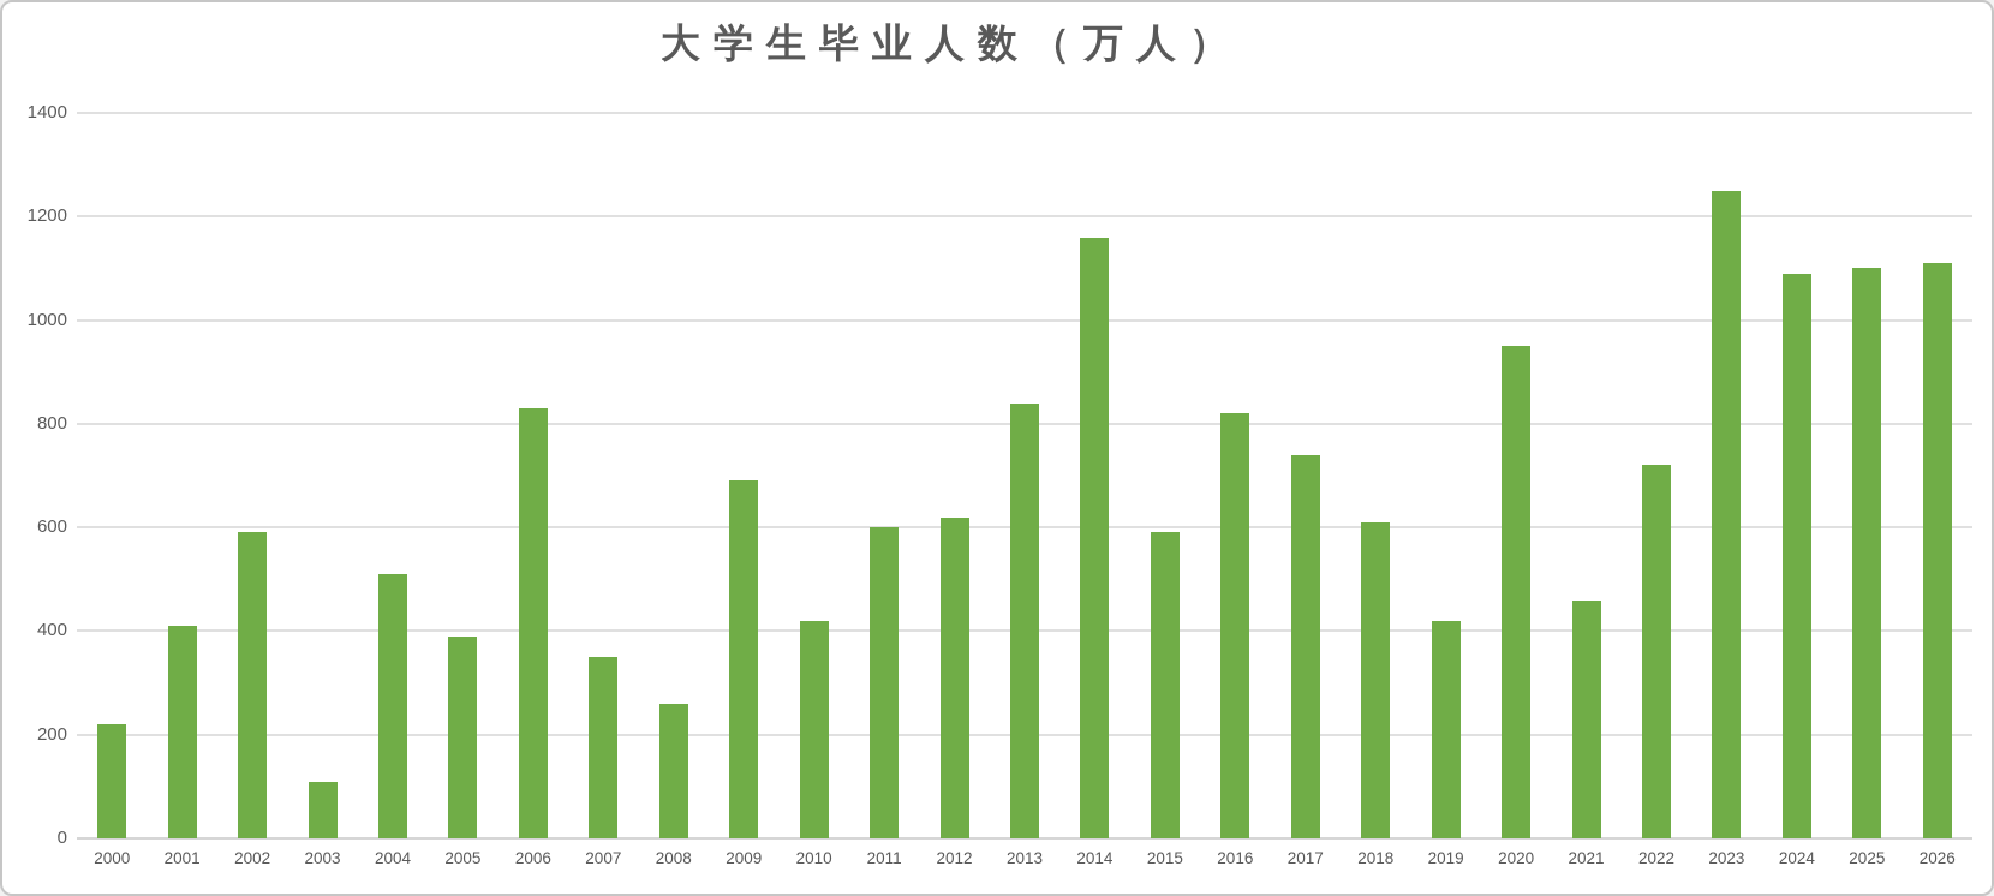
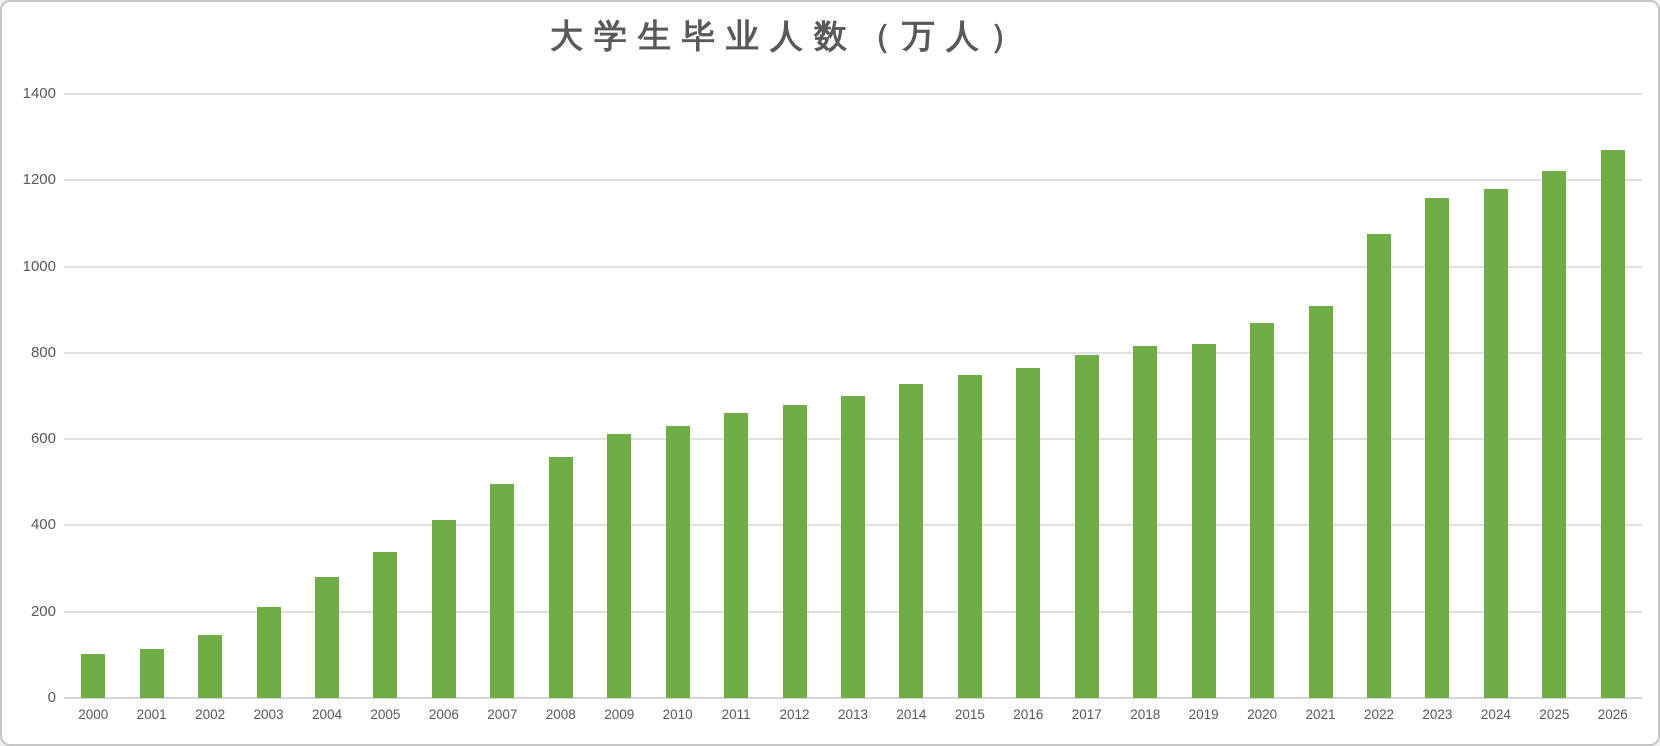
2000: 220 -> 100
2001: 410 -> 110
2002: 590 -> 140
2003: 110 -> 210
2004: 510 -> 280
2005: 390 -> 340
2006: 830 -> 410
2007: 350 -> 500
2008: 260 -> 560
2009: 690 -> 610
2010: 420 -> 630
2011: 600 -> 660
2012: 620 -> 680
2013: 840 -> 700
2014: 1160 -> 730
2015: 590 -> 750
2016: 820 -> 760
2017: 740 -> 800
2018: 610 -> 820
2019: 420 -> 820
2020: 950 -> 870
2021: 460 -> 910
2022: 720 -> 1080
2023: 1250 -> 1160
2024: 1090 -> 1180
2025: 1100 -> 1220
2026: 1110 -> 1270
